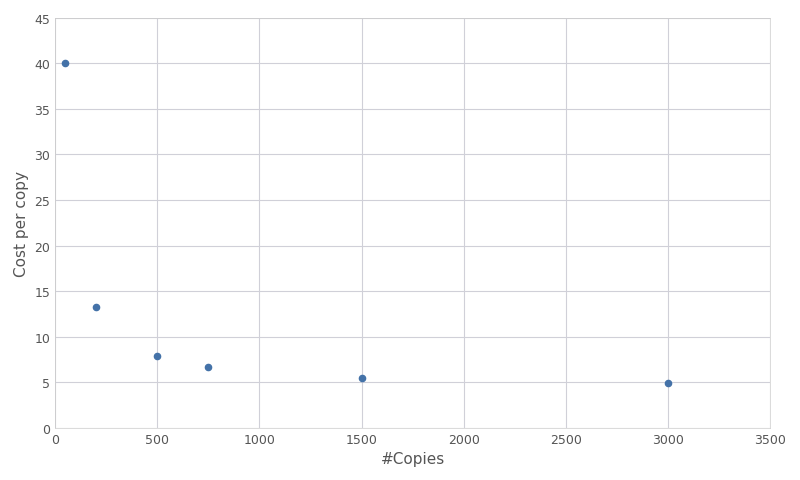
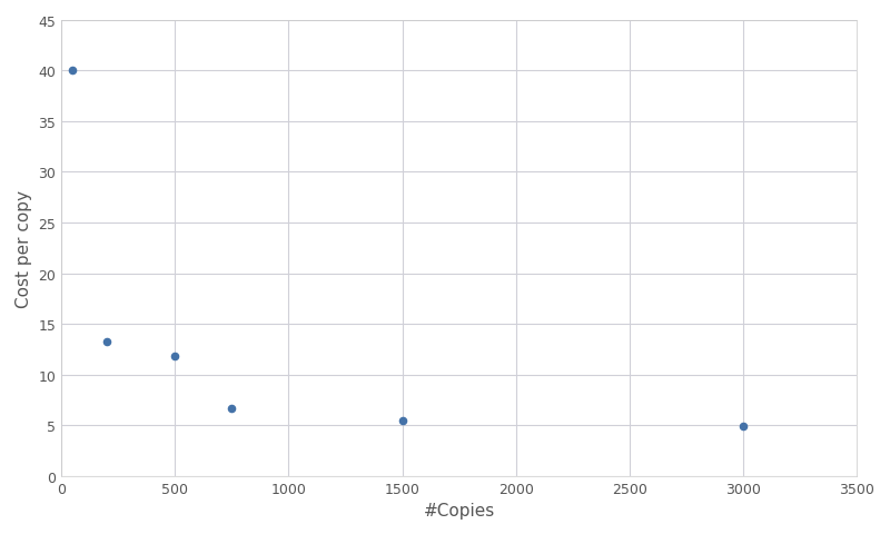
500: 7.9 -> 11.8
